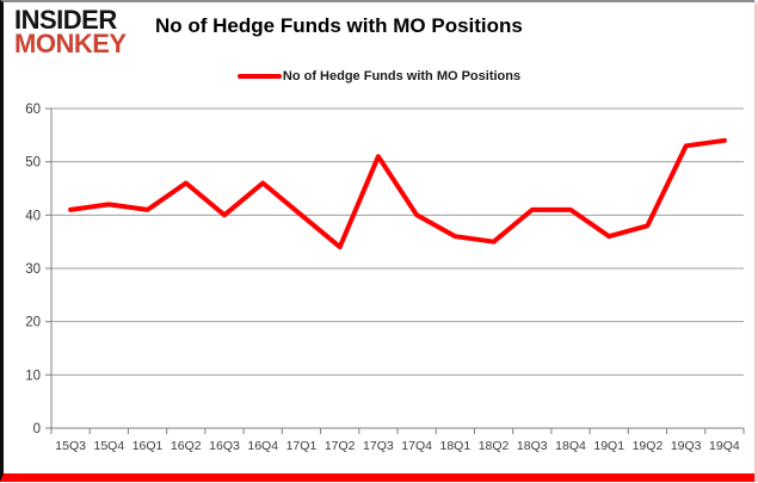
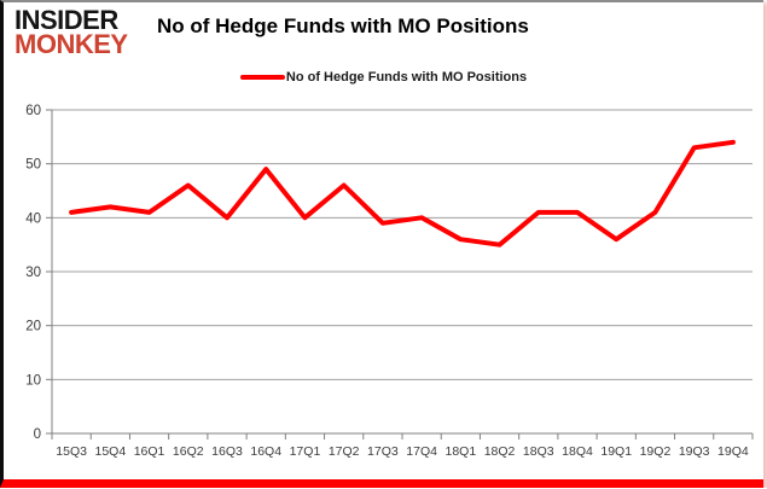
16Q4: 46 -> 49
17Q2: 34 -> 46
17Q3: 51 -> 39
19Q2: 38 -> 41
